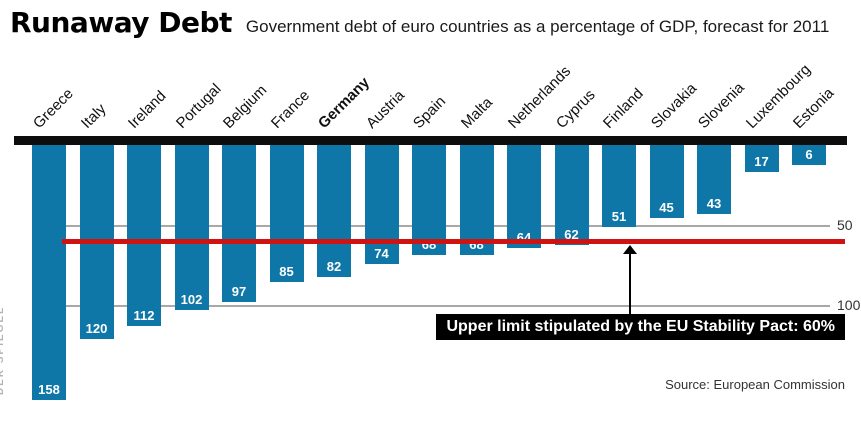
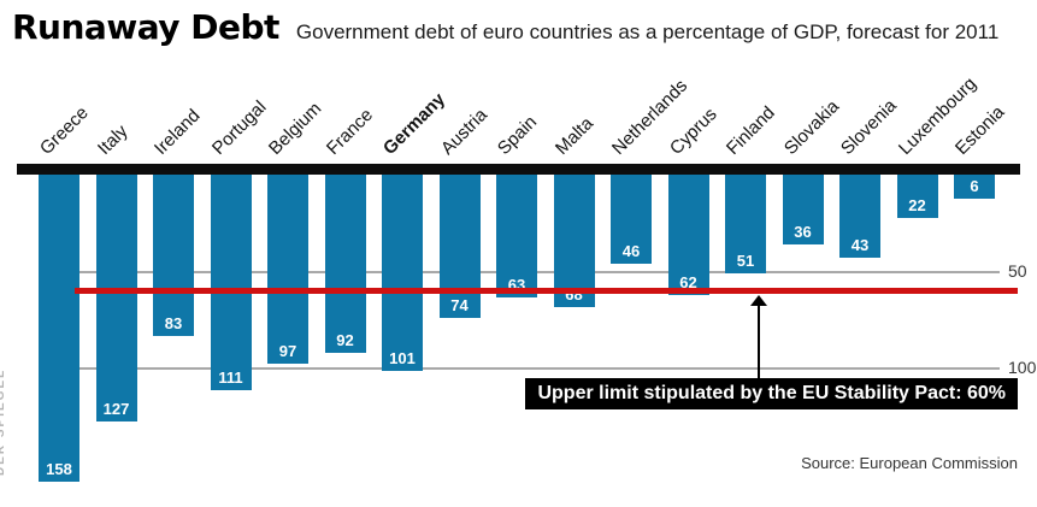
Italy: 120 -> 127
Ireland: 112 -> 83
Portugal: 102 -> 111
France: 85 -> 92
Germany: 82 -> 101
Spain: 68 -> 63
Netherlands: 64 -> 46
Slovakia: 45 -> 36
Luxembourg: 17 -> 22
